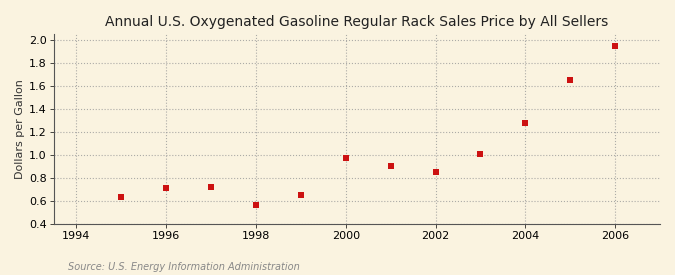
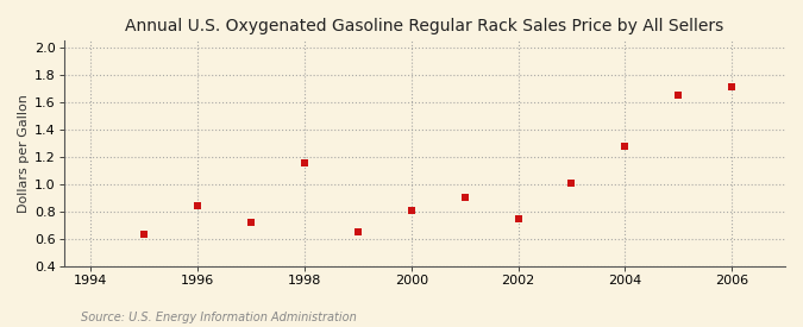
1996: 0.71 -> 0.84
1998: 0.56 -> 1.16
2000: 0.97 -> 0.81
2002: 0.85 -> 0.75
2006: 1.95 -> 1.71
